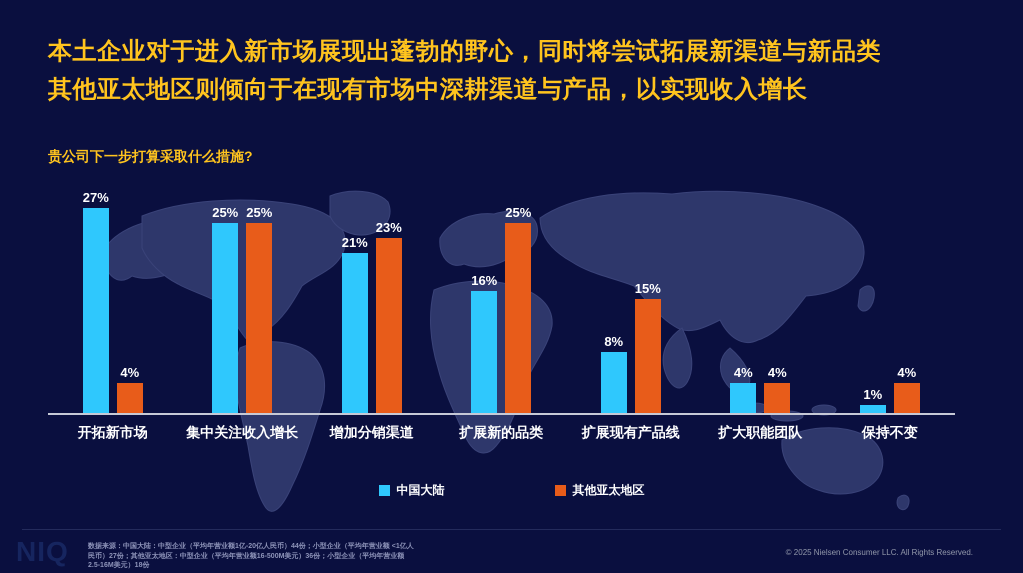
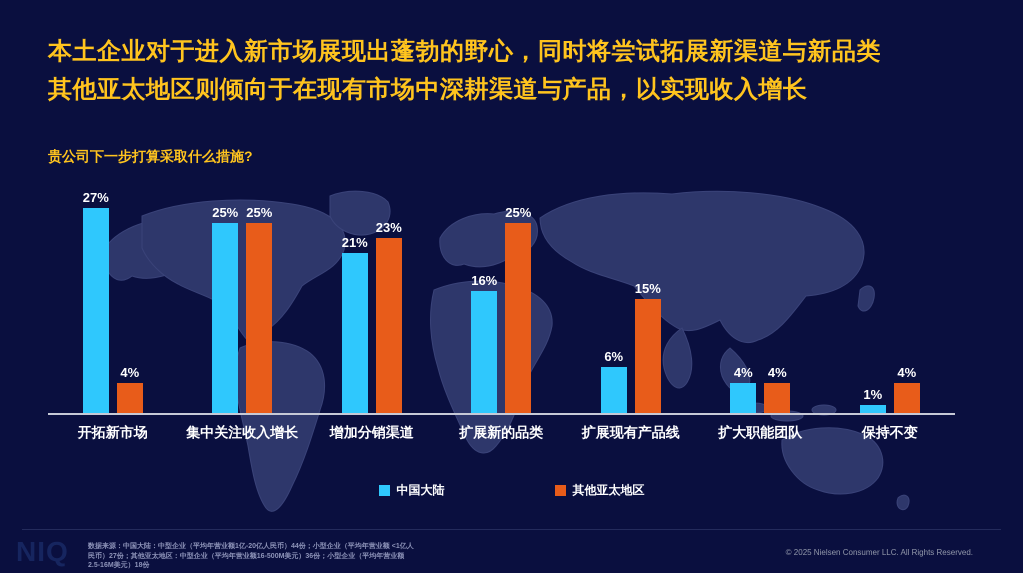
中国大陆/扩展现有产品线: 8% -> 6%
